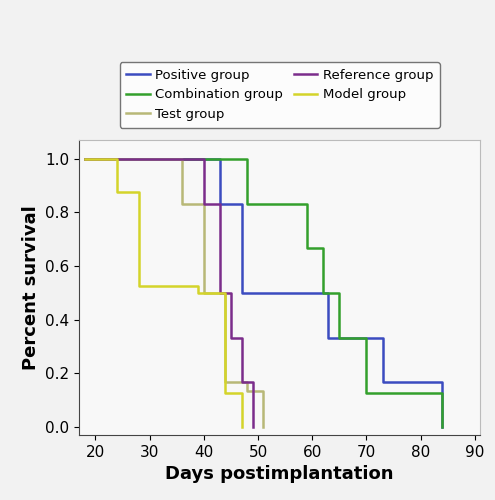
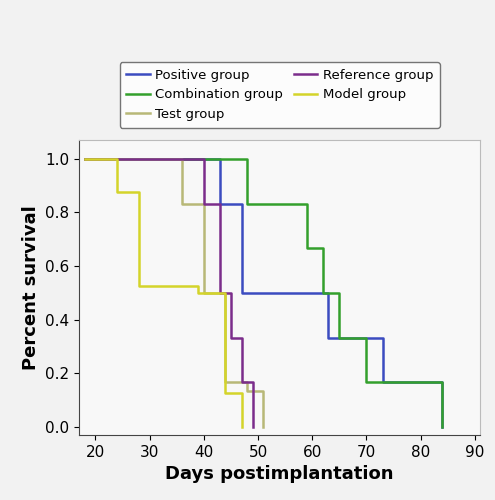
Combination group/70: 0.125 -> 0.167
